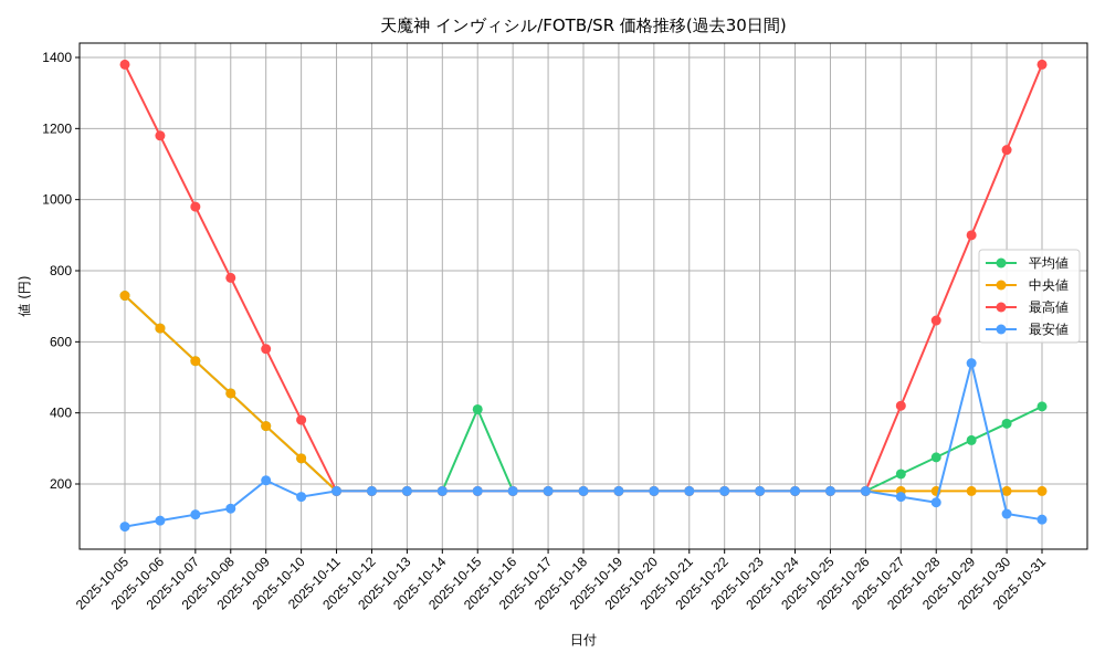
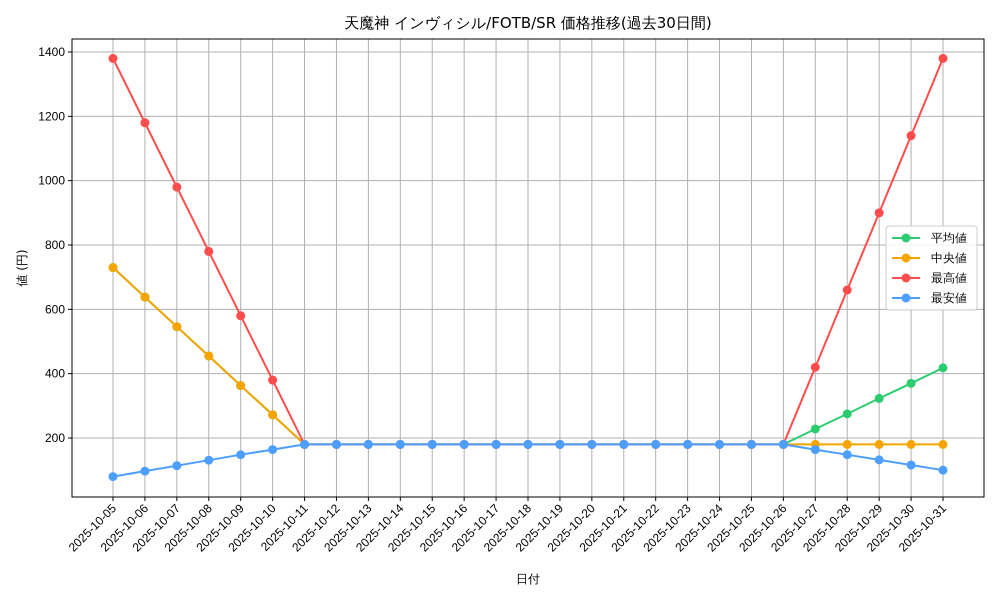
最安値/2025-10-09: 210 -> 150
平均値/2025-10-15: 410 -> 180
最安値/2025-10-29: 540 -> 130
